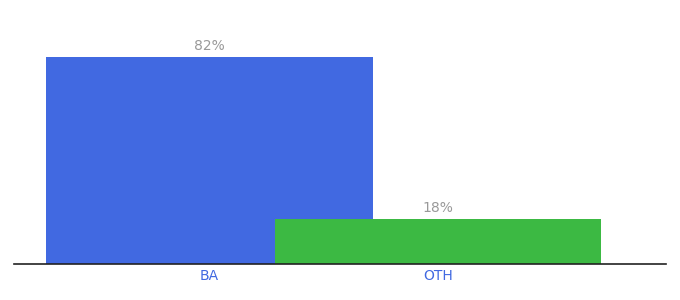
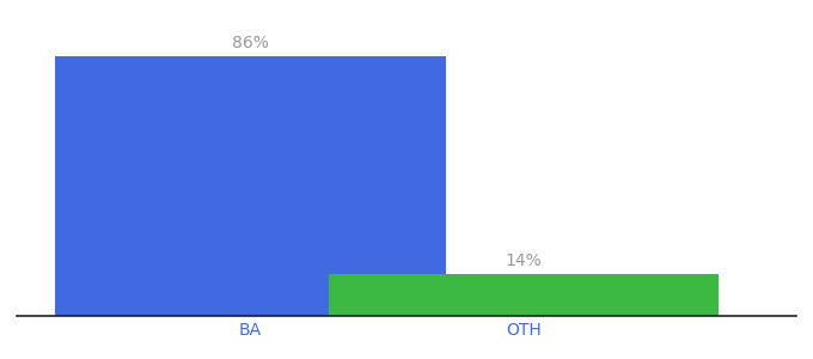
BA: 82% -> 86%
OTH: 18% -> 14%
